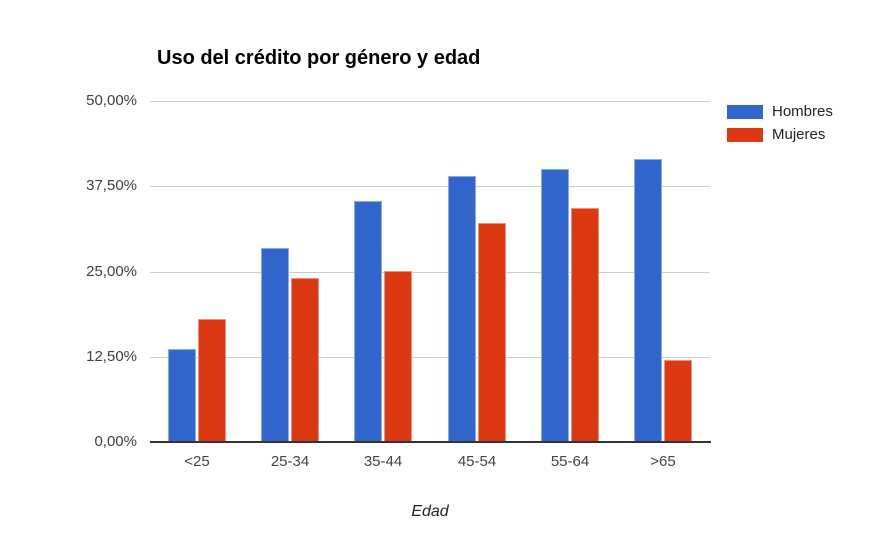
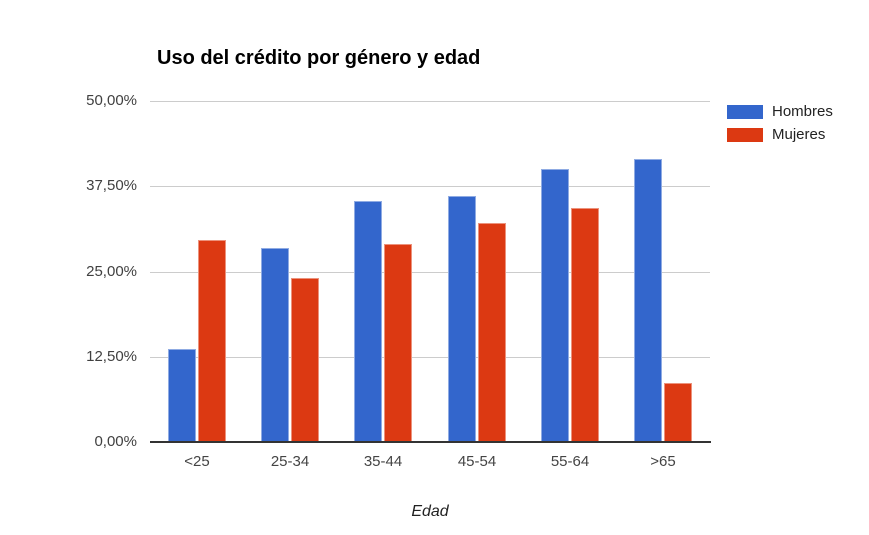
Mujeres/<25: 18% -> 30%
Mujeres/35-44: 25% -> 29%
Hombres/45-54: 39% -> 36%
Mujeres/>65: 12% -> 9%
